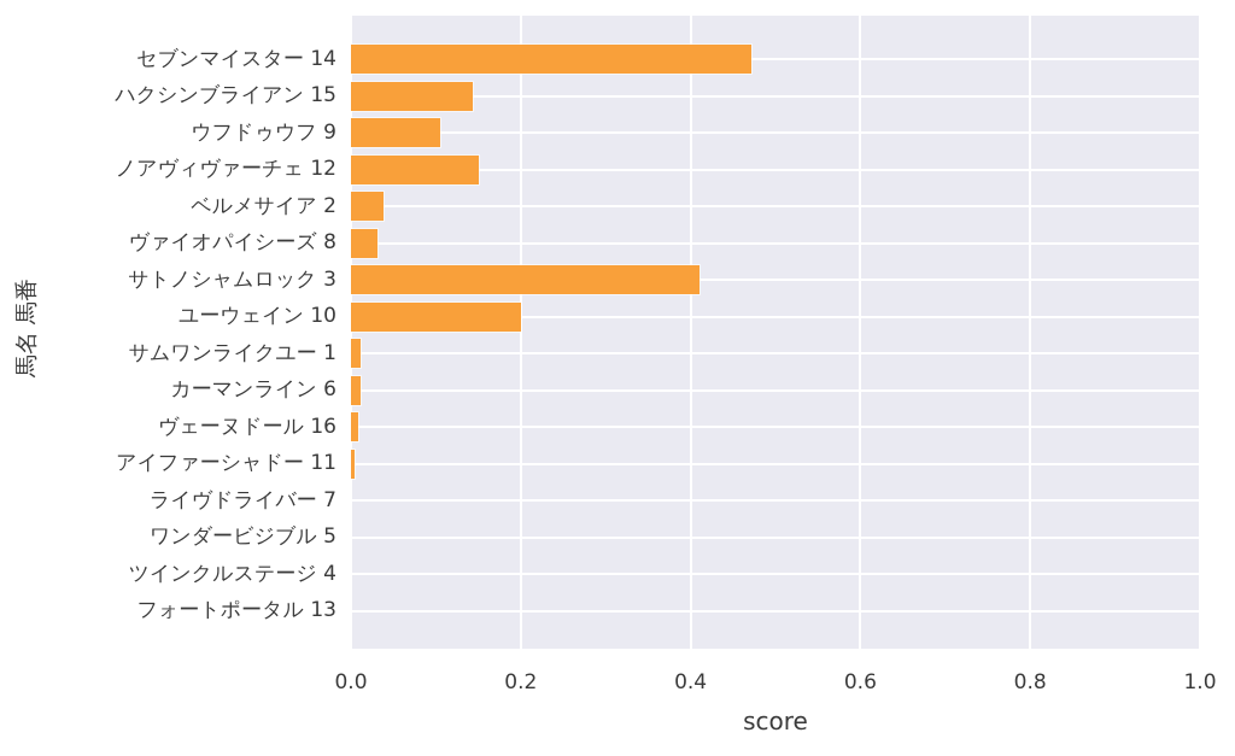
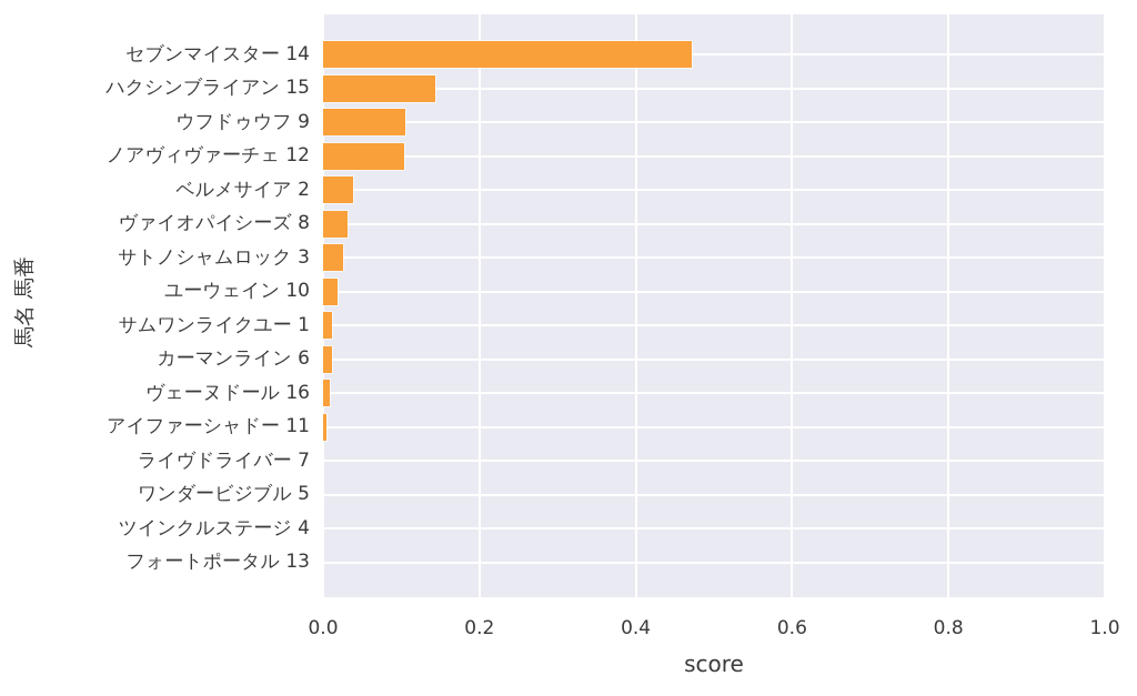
ノアヴィヴァーチェ 12: 0.15 -> 0.10
サトノシャムロック 3: 0.41 -> 0.03
ユーウェイン 10: 0.20 -> 0.02
